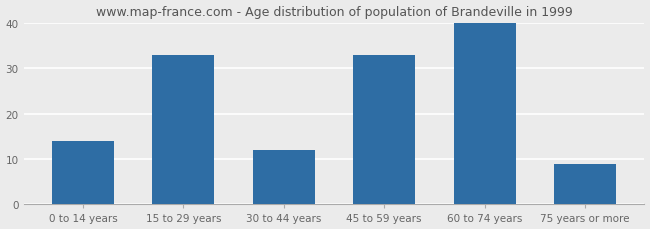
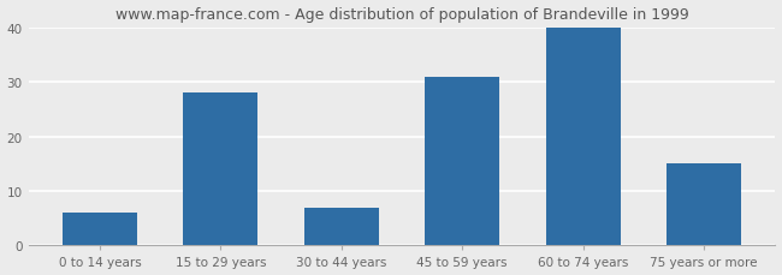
0 to 14 years: 14 -> 6
15 to 29 years: 33 -> 28
30 to 44 years: 12 -> 7
45 to 59 years: 33 -> 31
75 years or more: 9 -> 15
